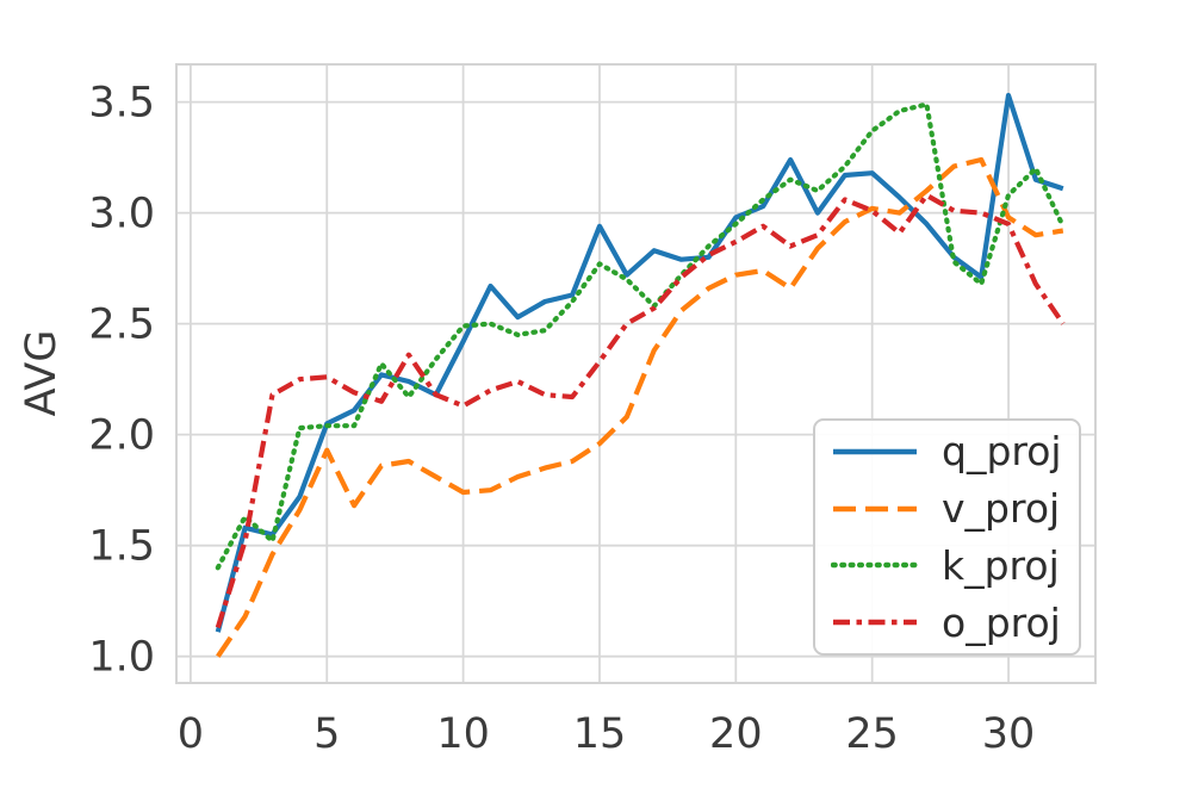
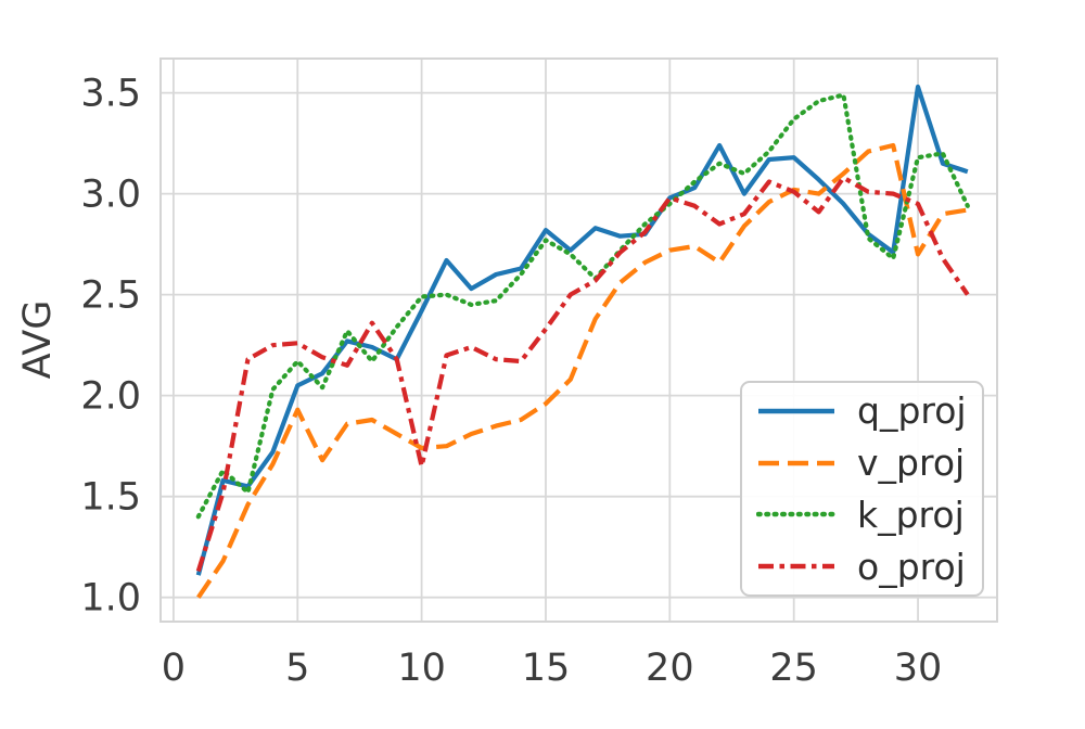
k_proj/5: 2.04 -> 2.17
o_proj/10: 2.13 -> 1.65
q_proj/15: 2.94 -> 2.82
o_proj/20: 2.87 -> 2.98
v_proj/30: 2.98 -> 2.70
k_proj/30: 3.08 -> 3.18
